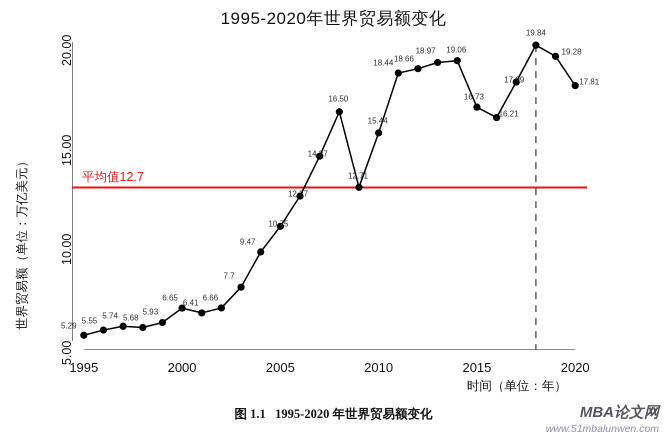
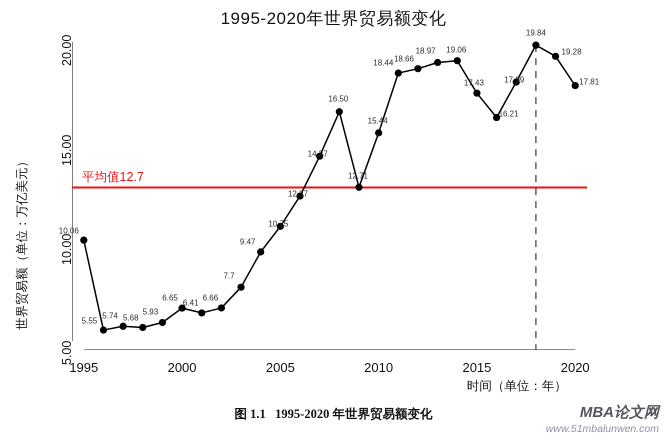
1995: 5.29 -> 10.06
2015: 16.73 -> 17.43
